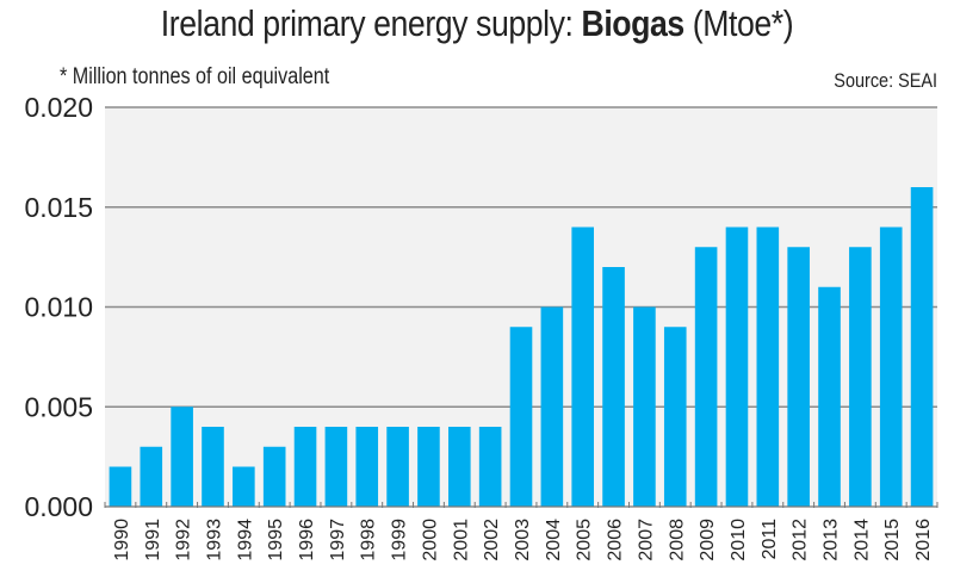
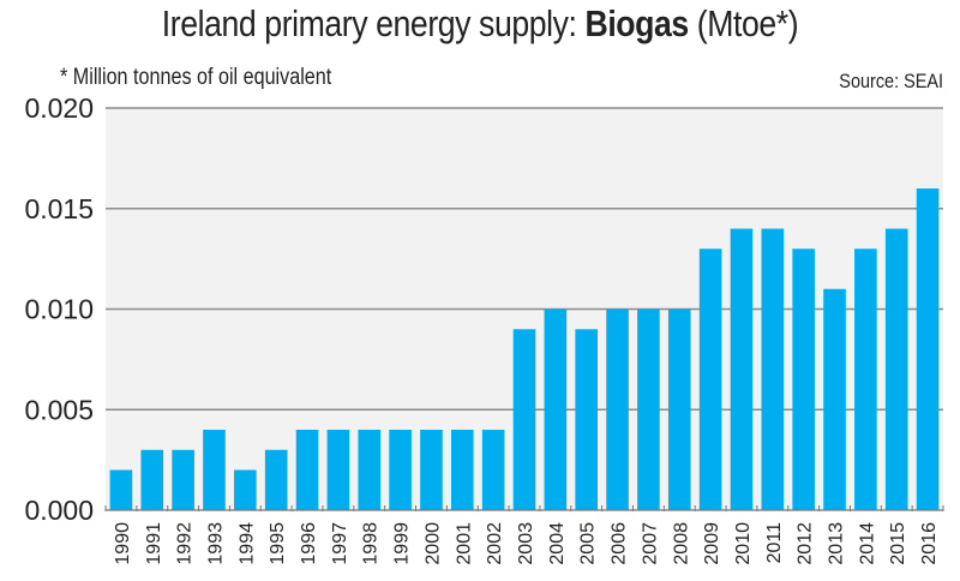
1992: 0.005 -> 0.003
2005: 0.014 -> 0.009
2006: 0.012 -> 0.010
2008: 0.009 -> 0.010
